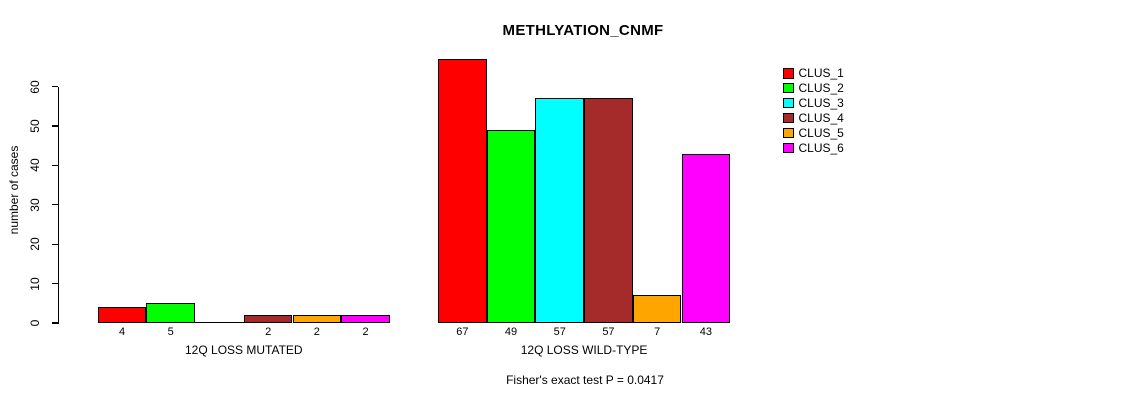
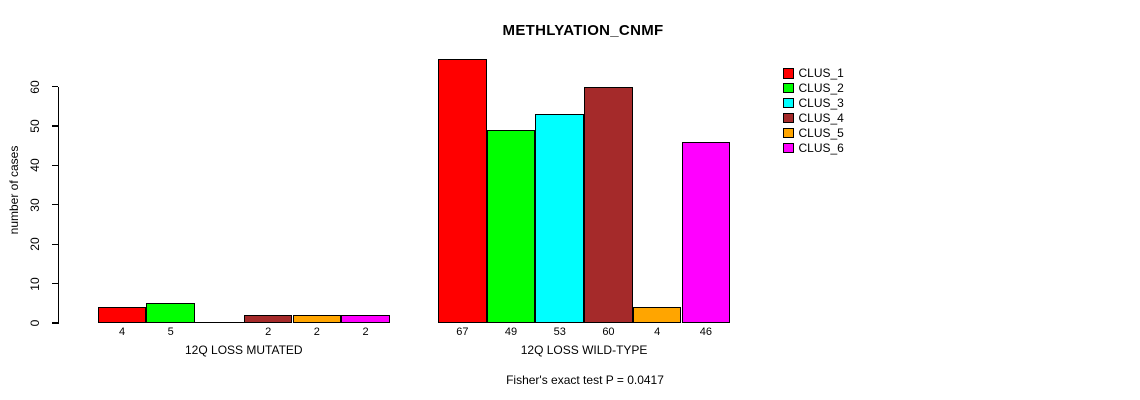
CLUS_3/12Q LOSS WILD-TYPE: 57 -> 53
CLUS_4/12Q LOSS WILD-TYPE: 57 -> 60
CLUS_5/12Q LOSS WILD-TYPE: 7 -> 4
CLUS_6/12Q LOSS WILD-TYPE: 43 -> 46
